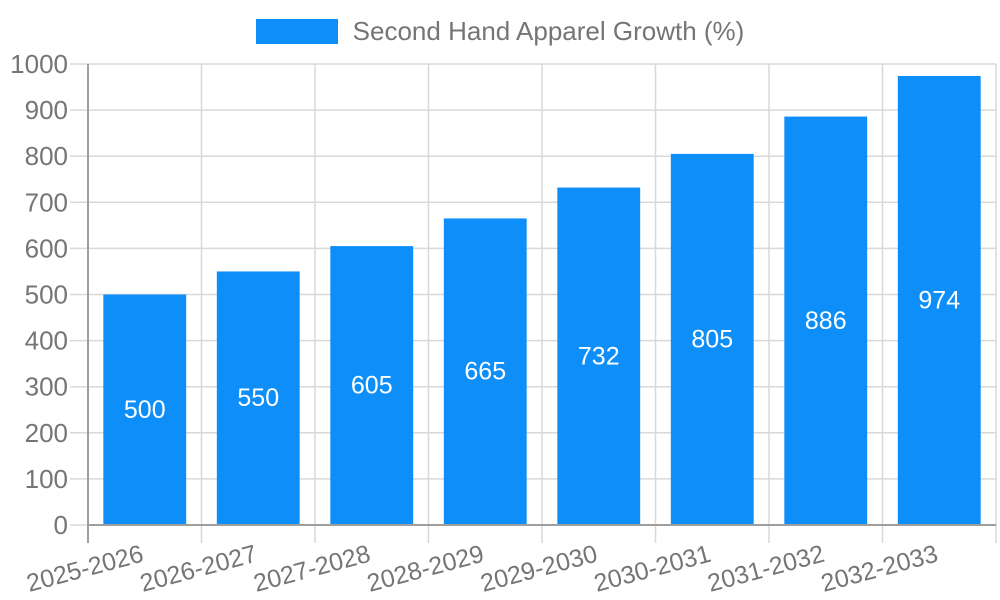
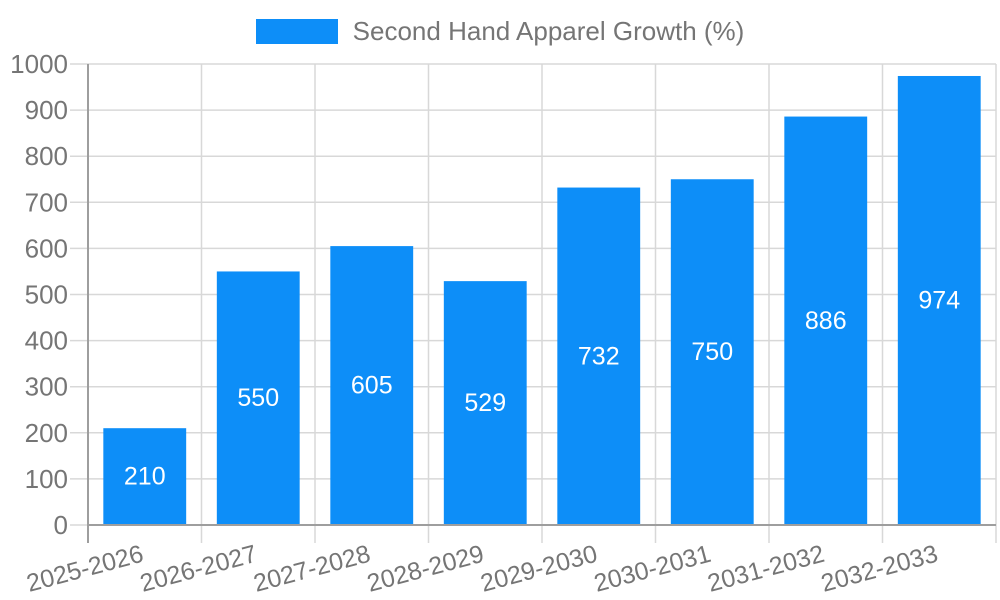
2025-2026: 500 -> 210
2028-2029: 665 -> 529
2030-2031: 805 -> 750
